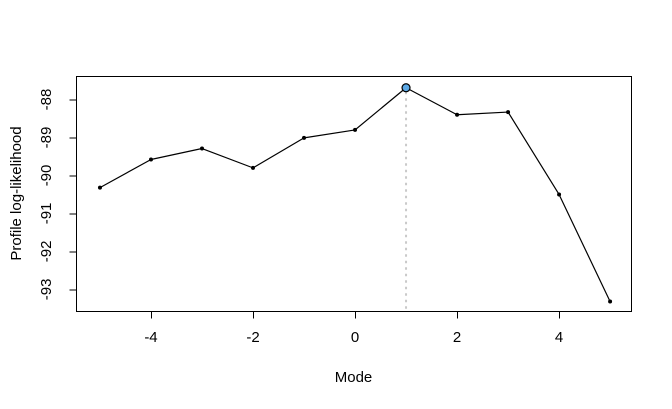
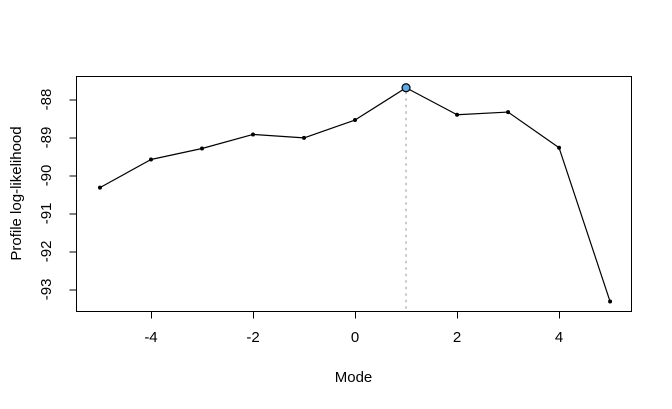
-2: -89.8 -> -88.9
0: -88.8 -> -88.5
4: -90.5 -> -89.3
